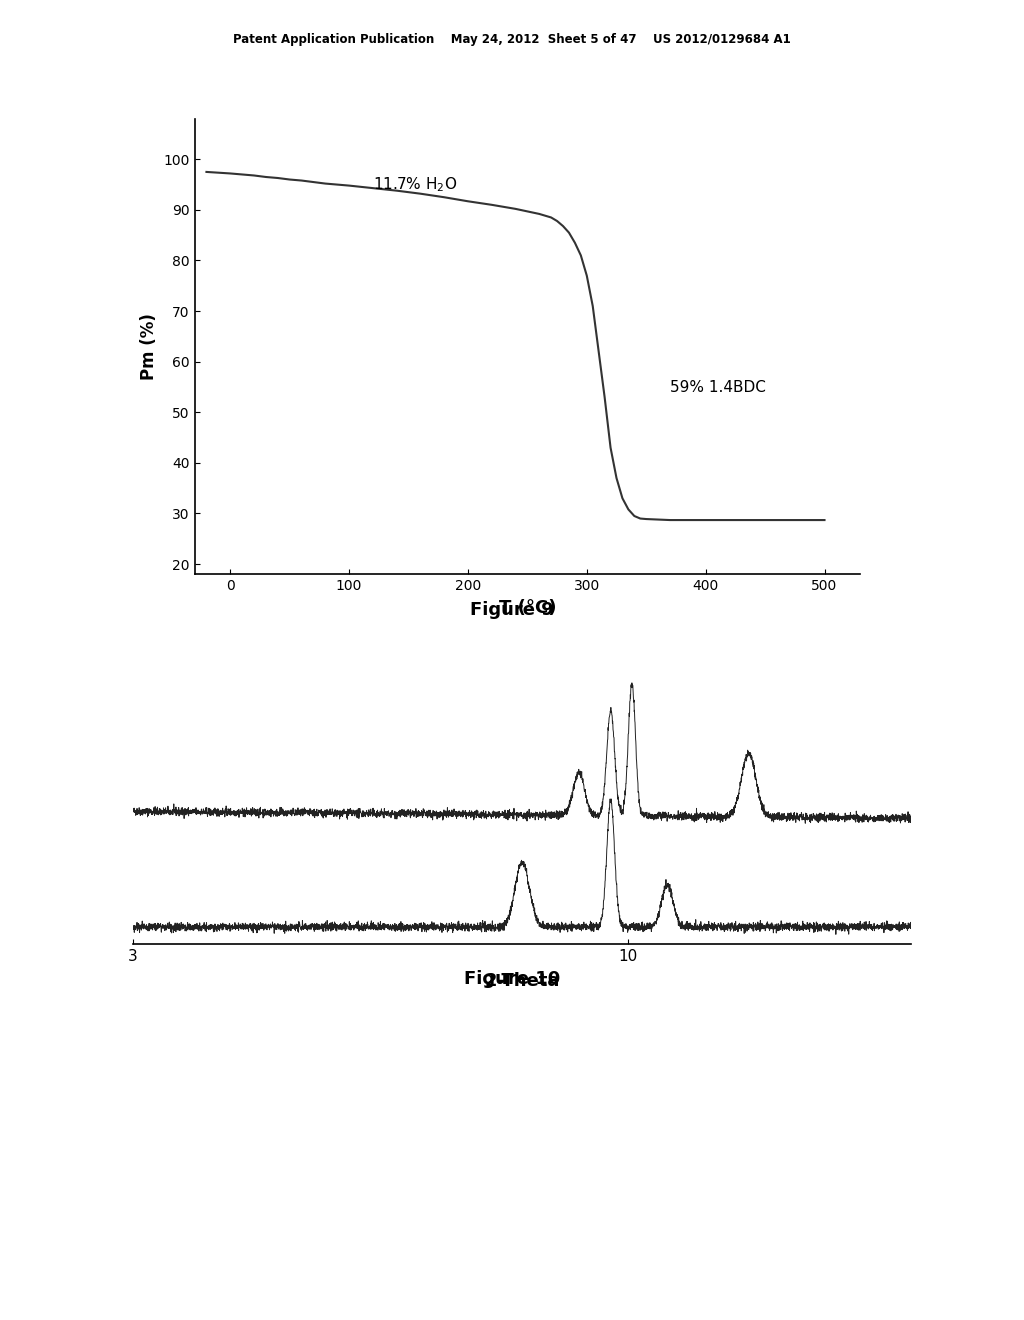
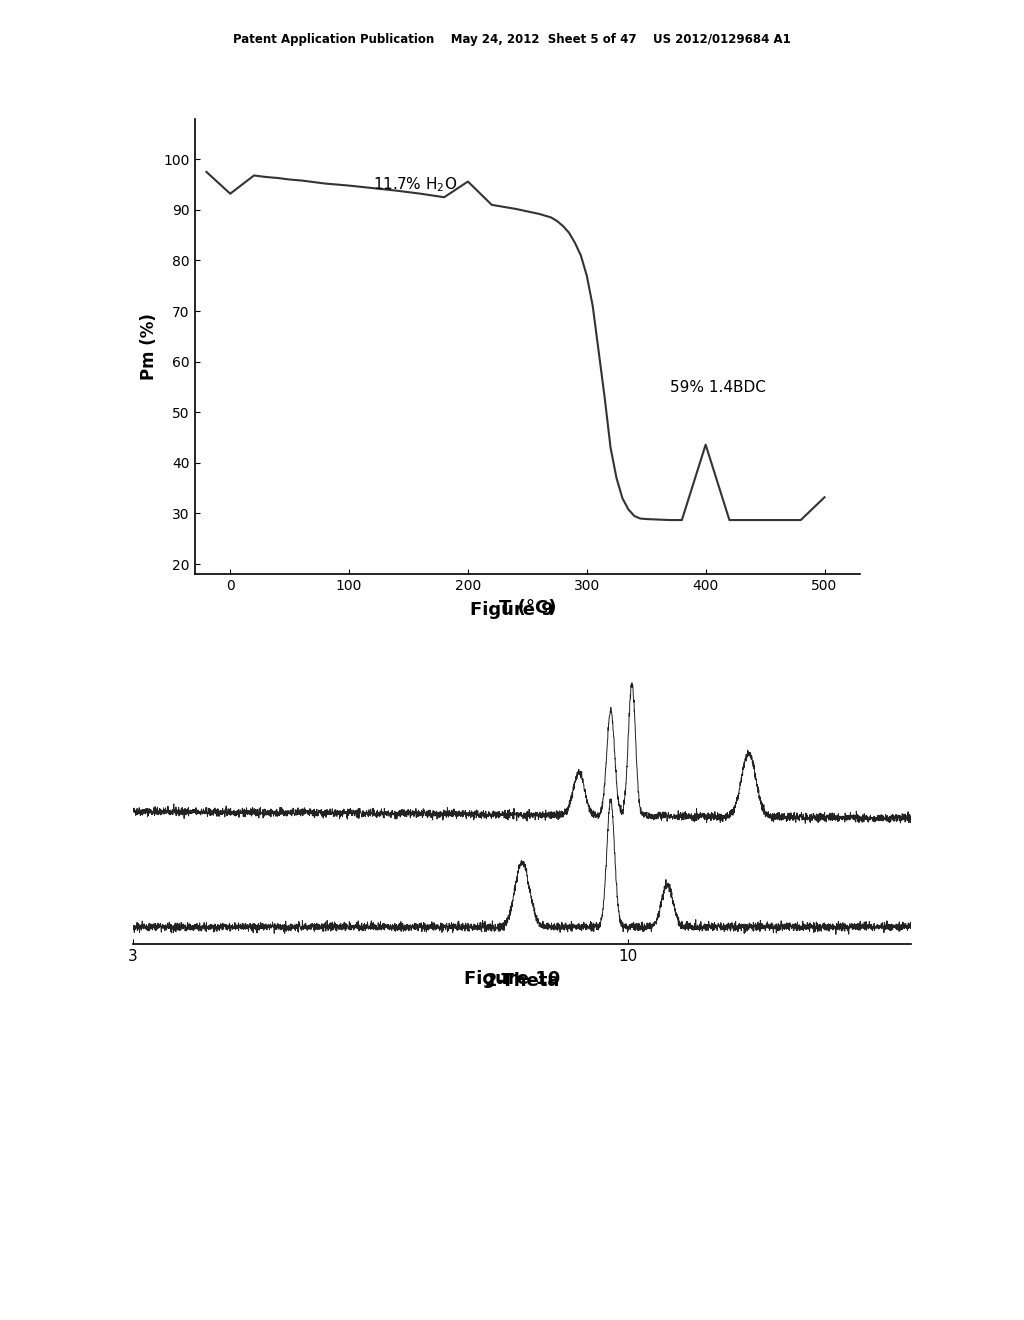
0: 97.2 -> 93.2
200: 91.7 -> 95.6
400: 28.7 -> 43.6
500: 28.7 -> 33.2
